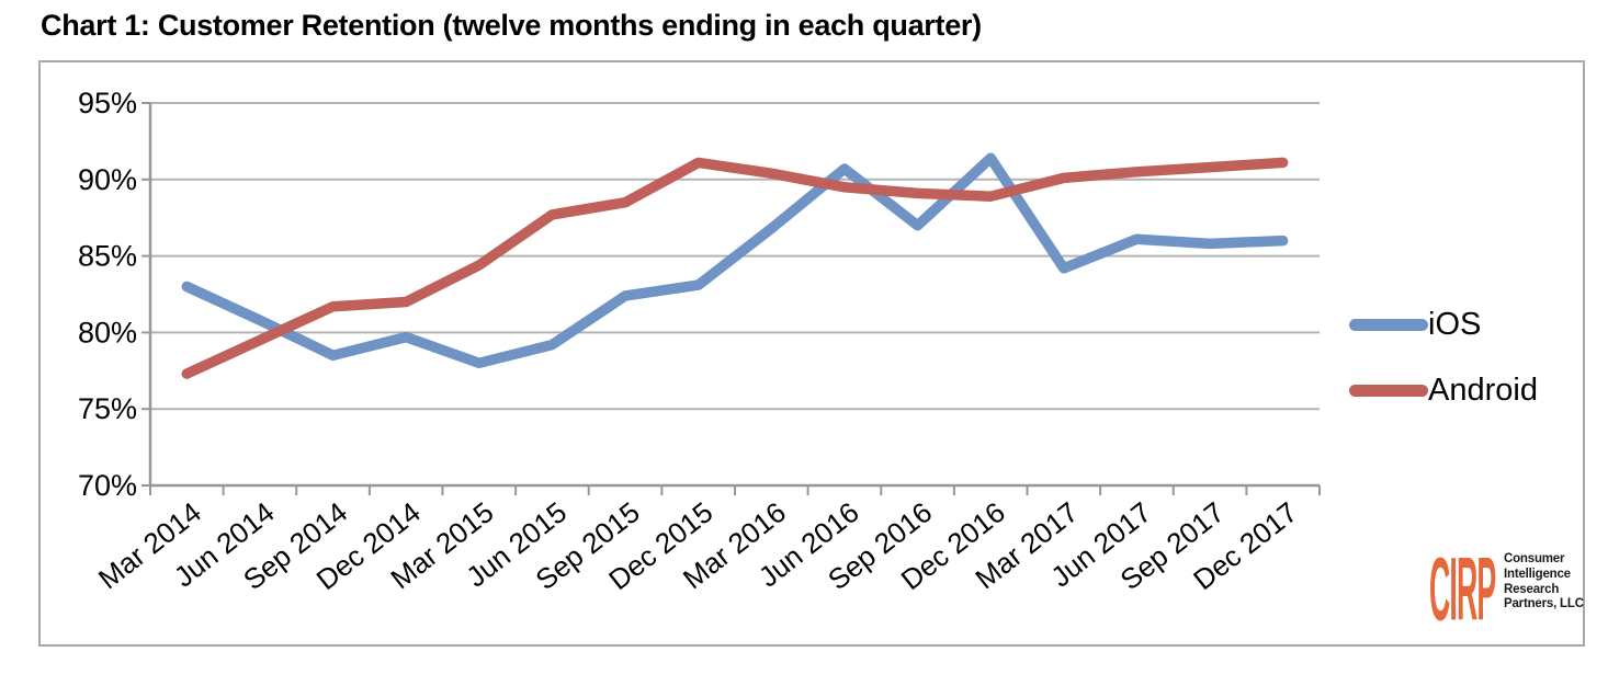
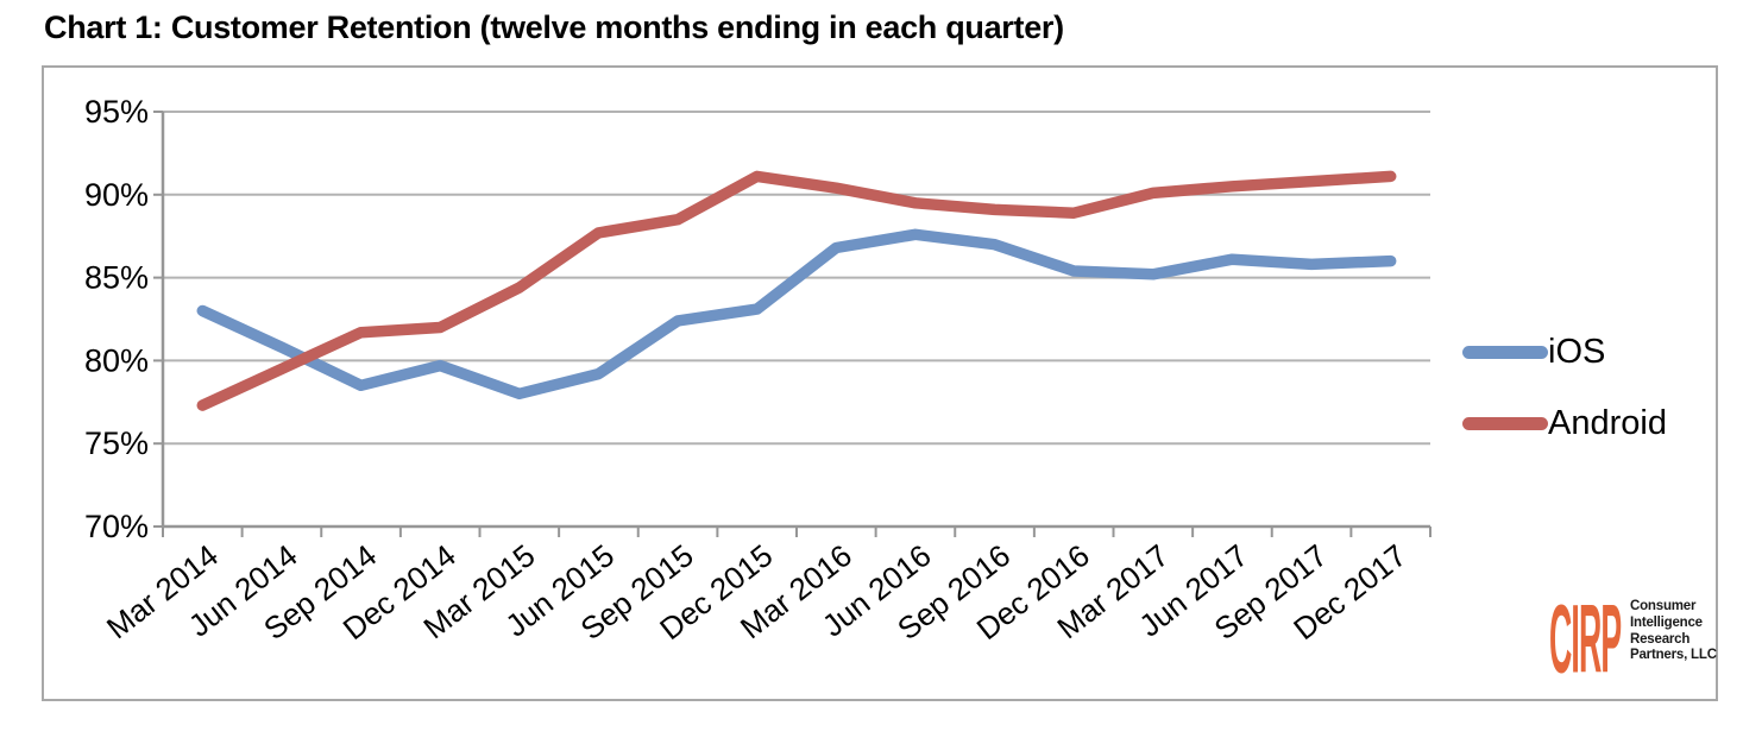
iOS/Jun 2016: 90.7% -> 87.6%
iOS/Dec 2016: 91.4% -> 85.4%
iOS/Mar 2017: 84.2% -> 85.2%
